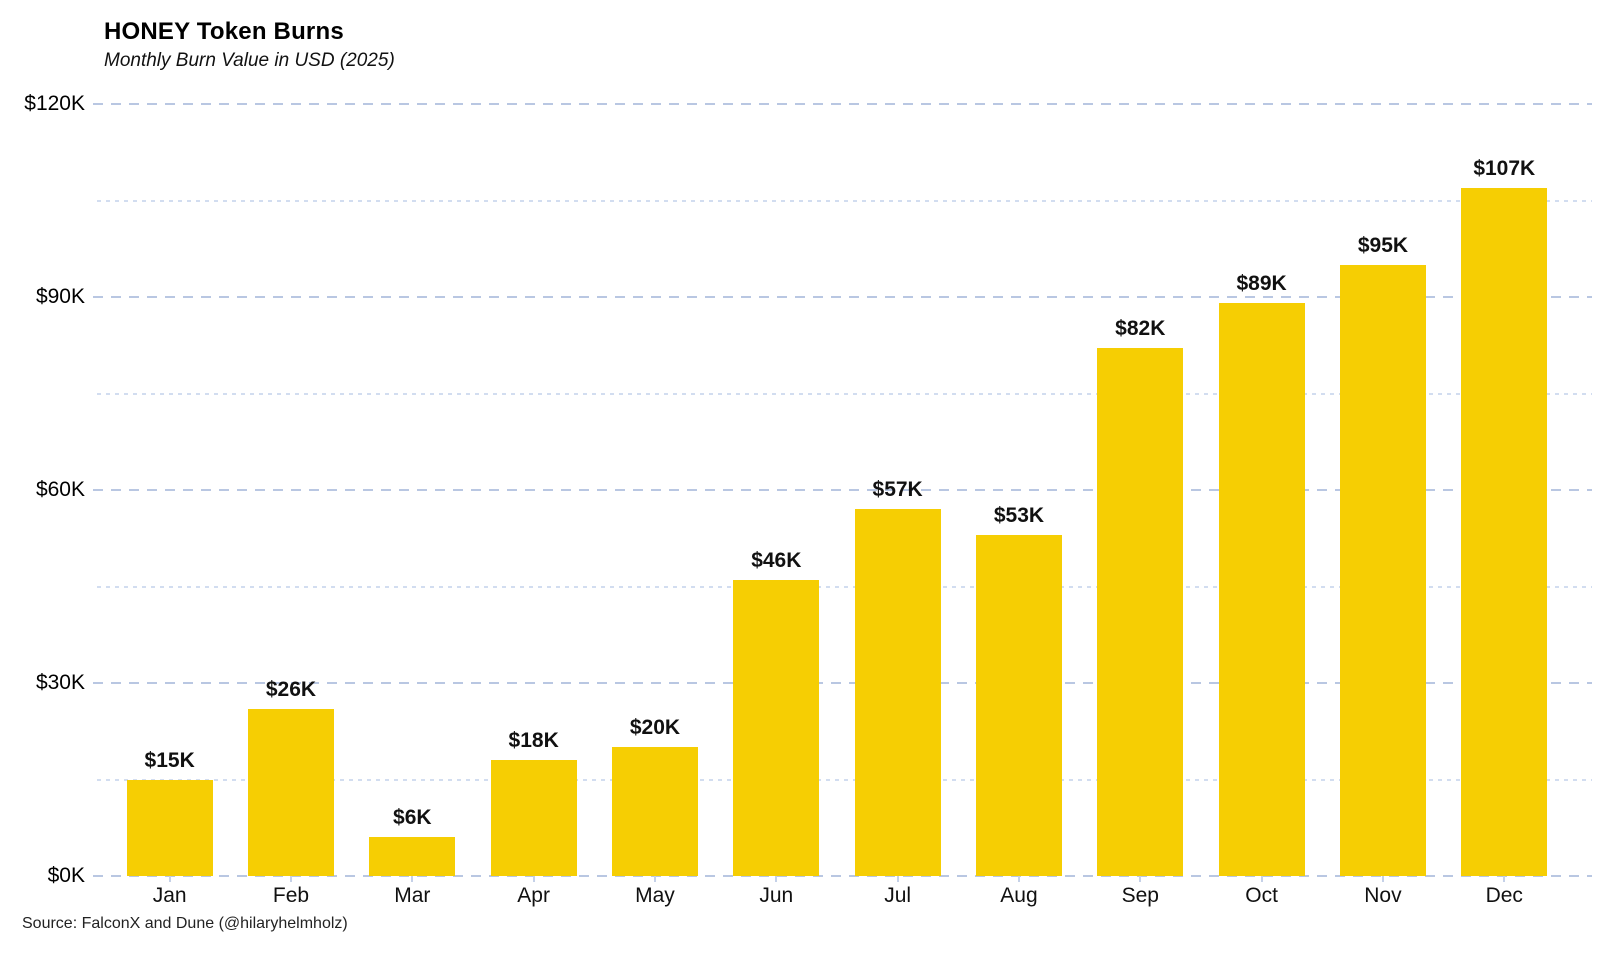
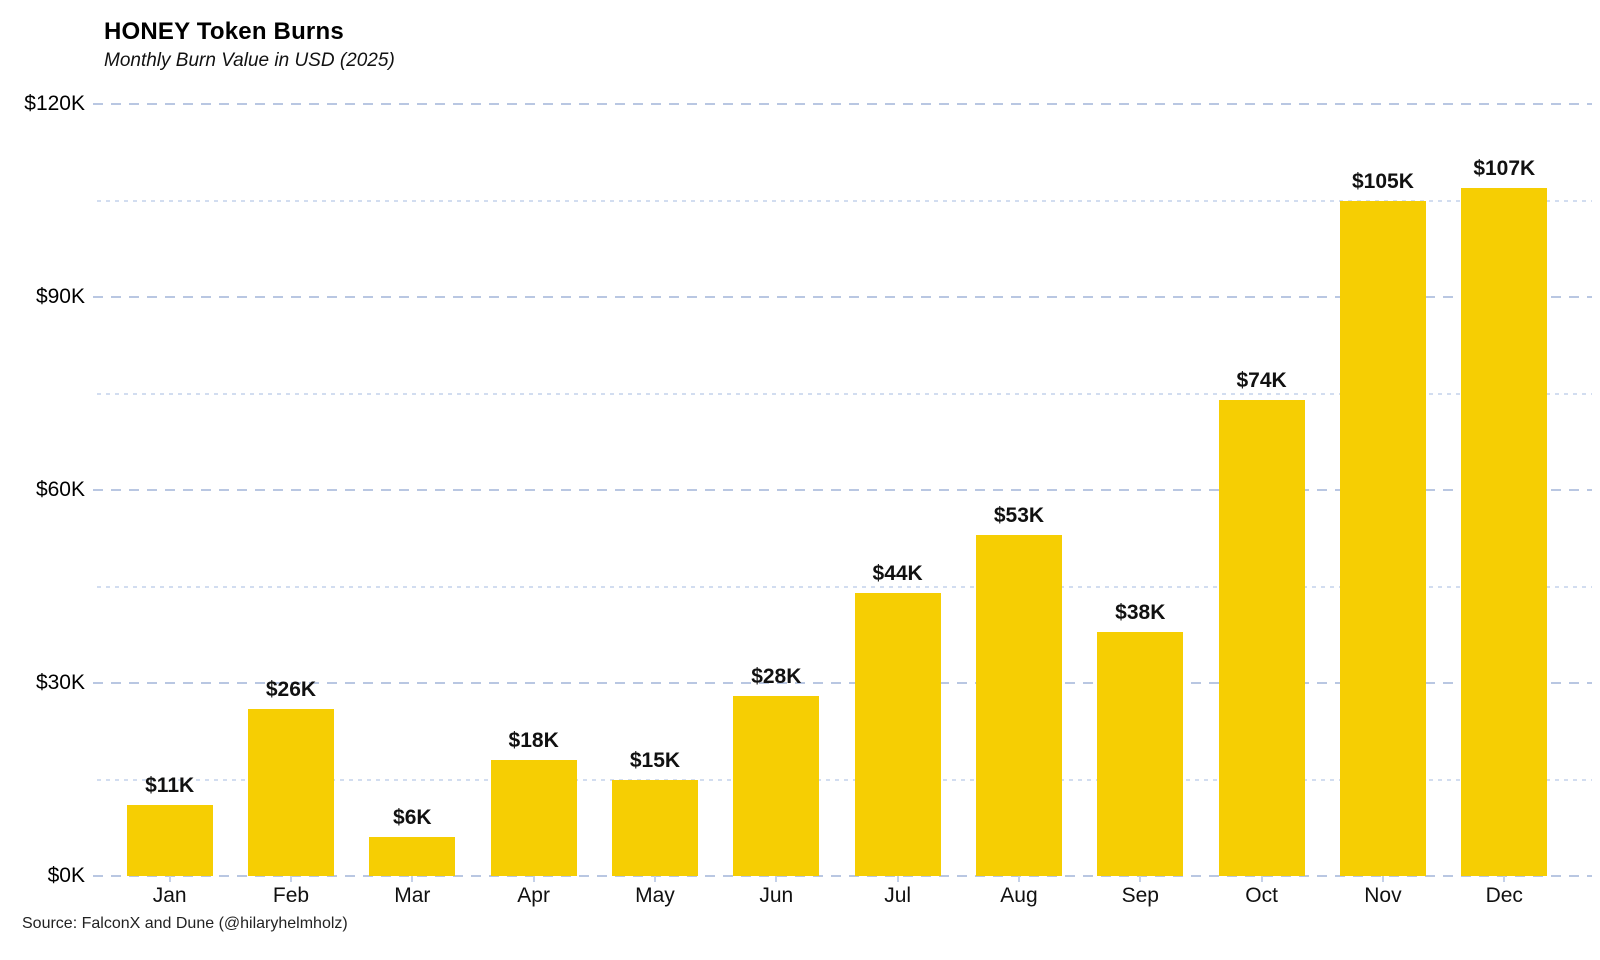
Jan: $15K -> $11K
May: $20K -> $15K
Jun: $46K -> $28K
Jul: $57K -> $44K
Sep: $82K -> $38K
Oct: $89K -> $74K
Nov: $95K -> $105K
